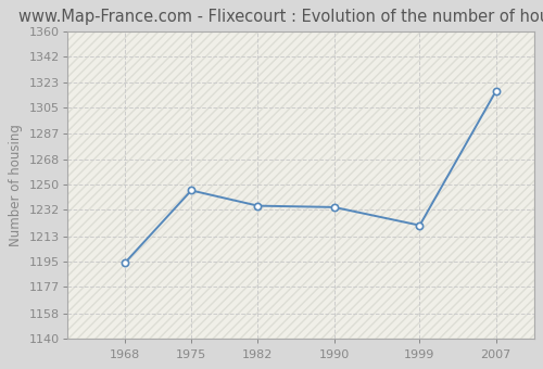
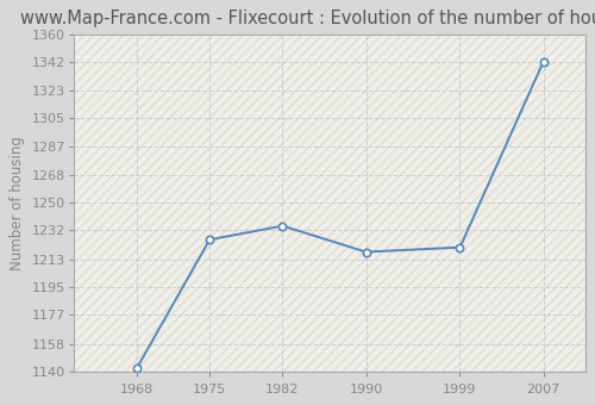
1968: 1194 -> 1142
1975: 1246 -> 1226
1990: 1234 -> 1218
2007: 1317 -> 1342
